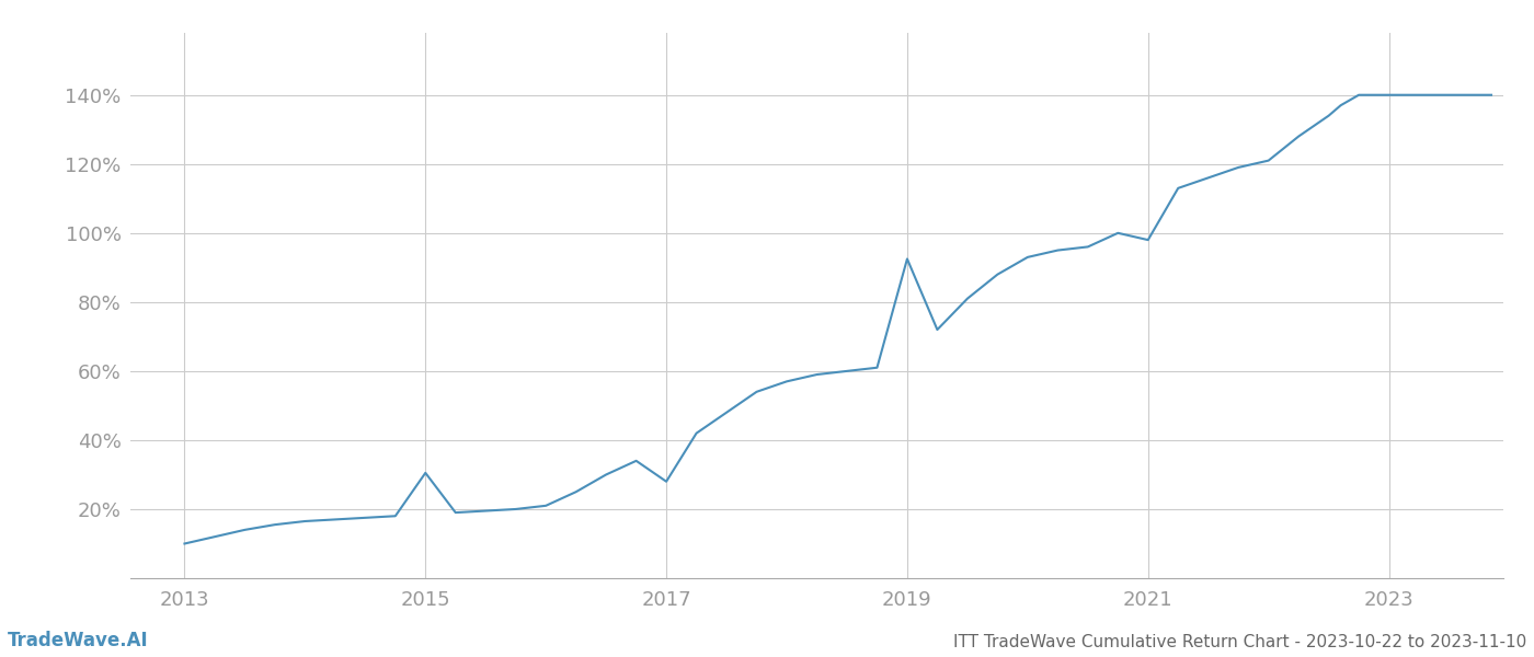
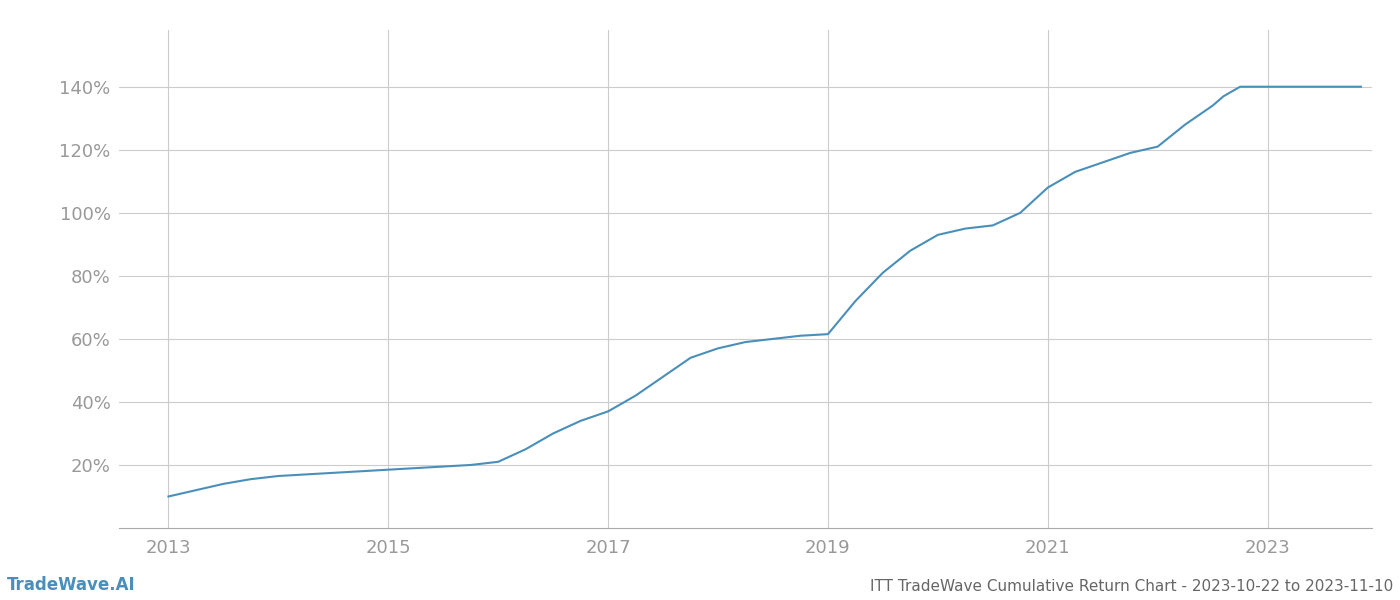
2015: 30.5% -> 18.5%
2017: 28.0% -> 37.0%
2019: 92.5% -> 61.5%
2021: 98.0% -> 108.0%
